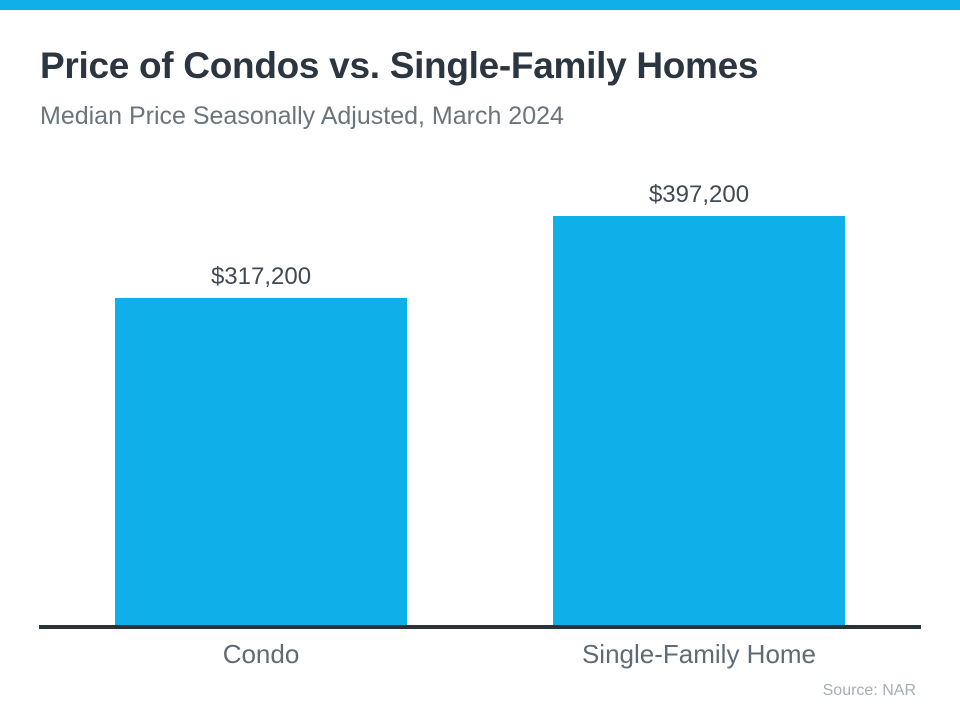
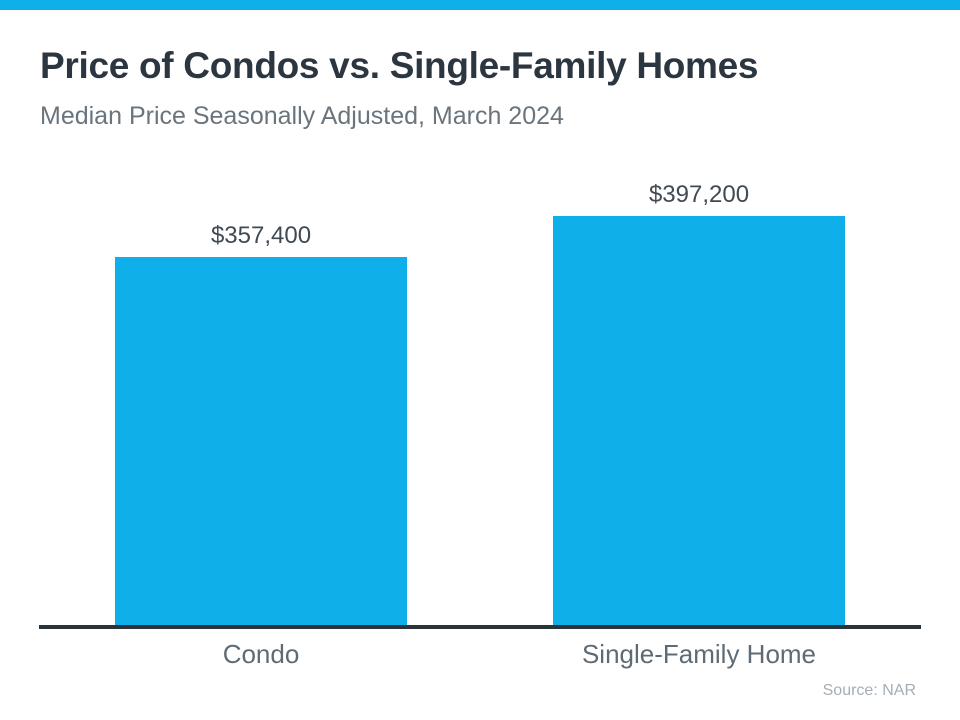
Condo: $317,200 -> $357,400
